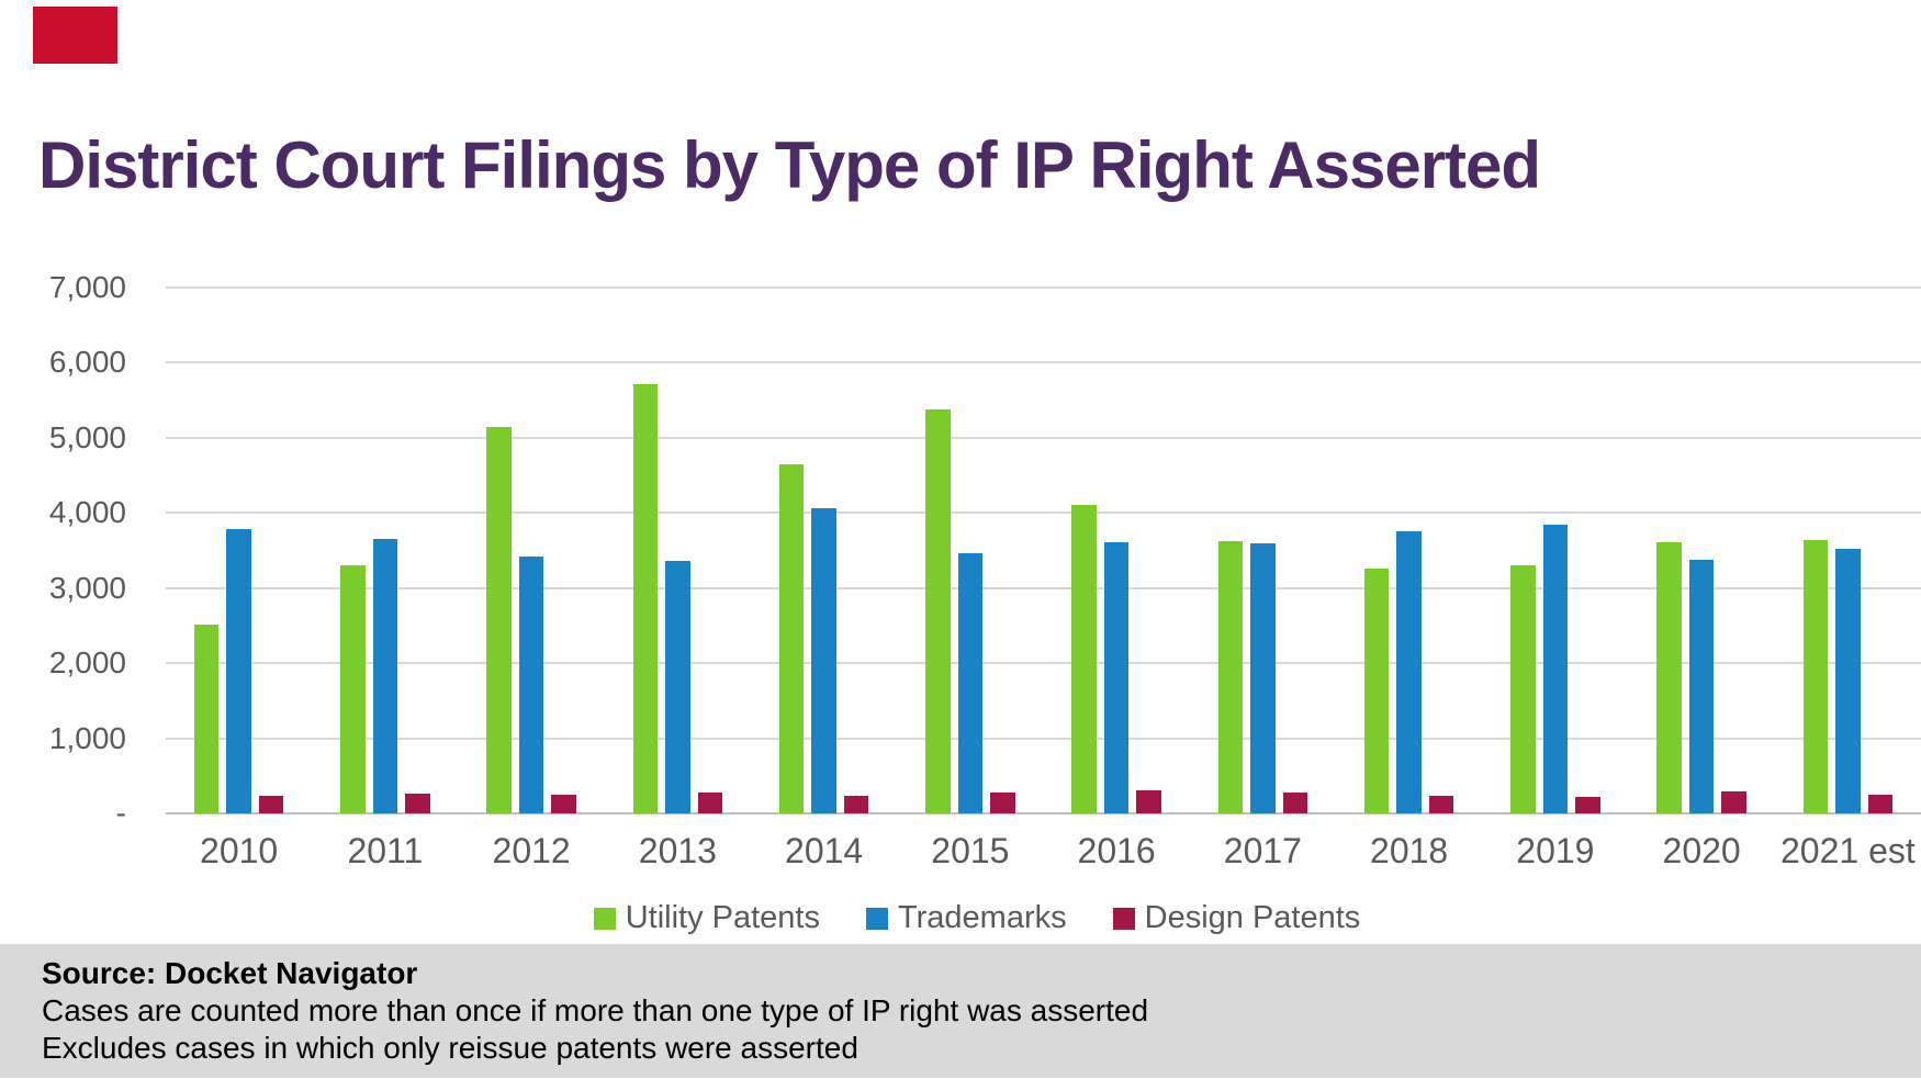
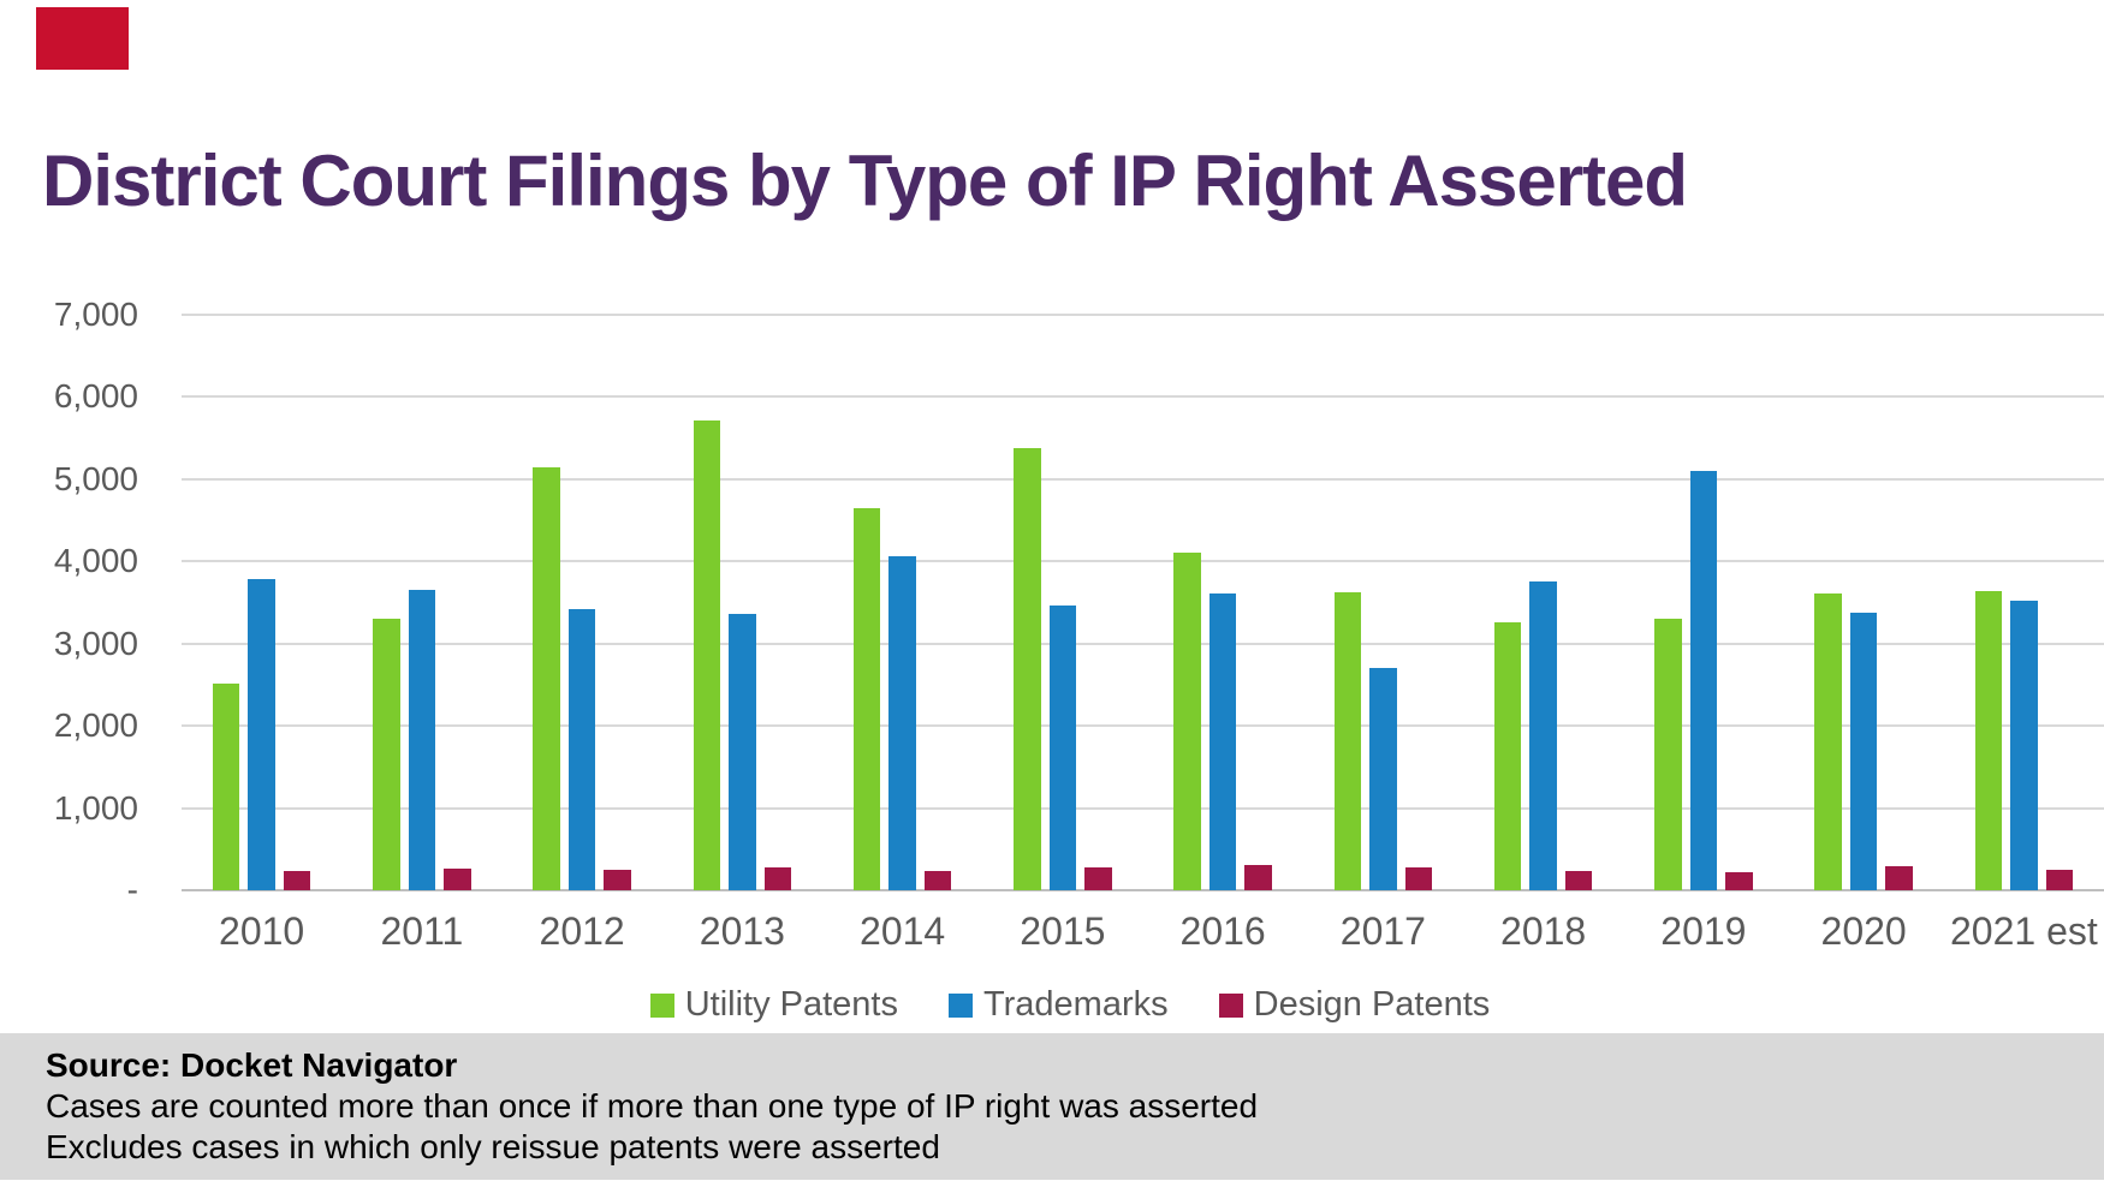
Trademarks/2017: 3600 -> 2700
Trademarks/2019: 3800 -> 5100
